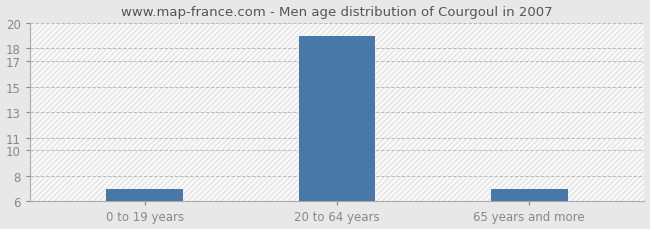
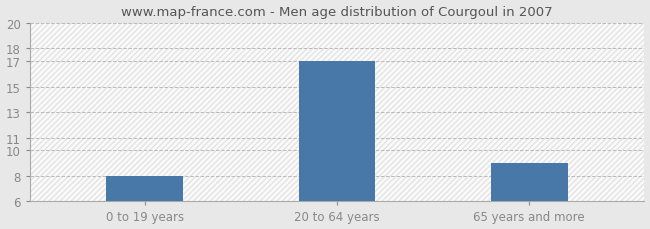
0 to 19 years: 7 -> 8
20 to 64 years: 19 -> 17
65 years and more: 7 -> 9
